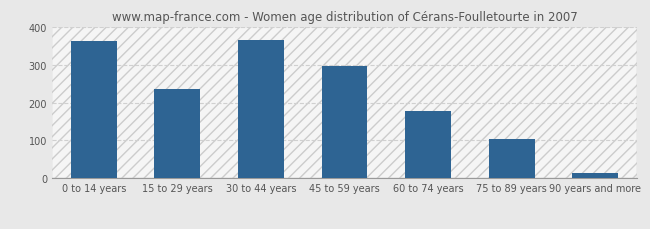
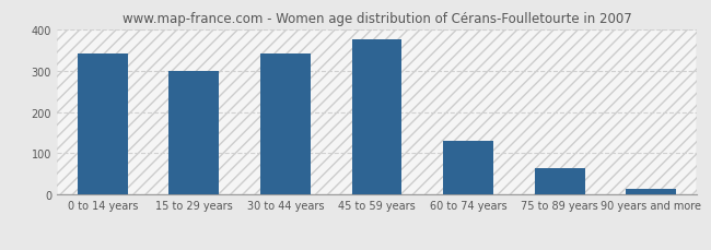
0 to 14 years: 362 -> 340
15 to 29 years: 236 -> 300
30 to 44 years: 365 -> 340
45 to 59 years: 297 -> 375
60 to 74 years: 177 -> 130
75 to 89 years: 103 -> 65
